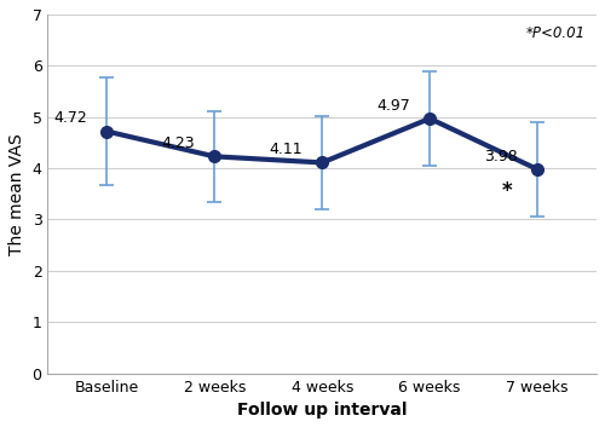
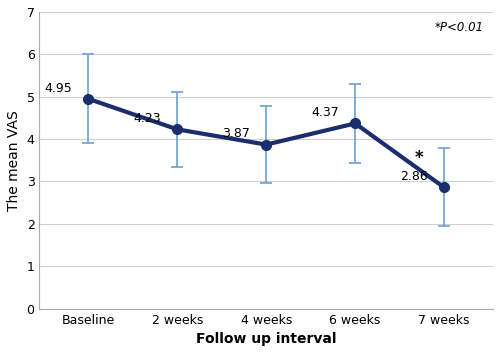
Baseline: 4.72 -> 4.95
4 weeks: 4.11 -> 3.87
6 weeks: 4.97 -> 4.37
7 weeks: 3.98 -> 2.86
